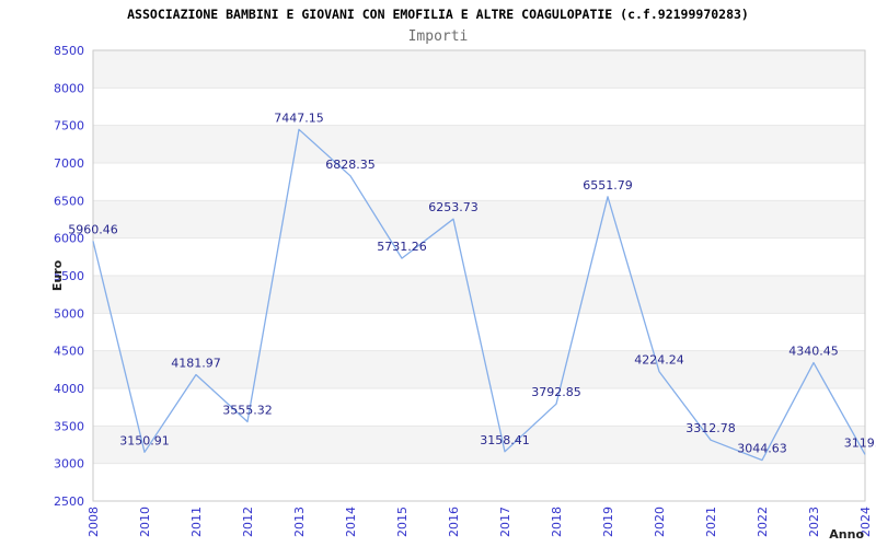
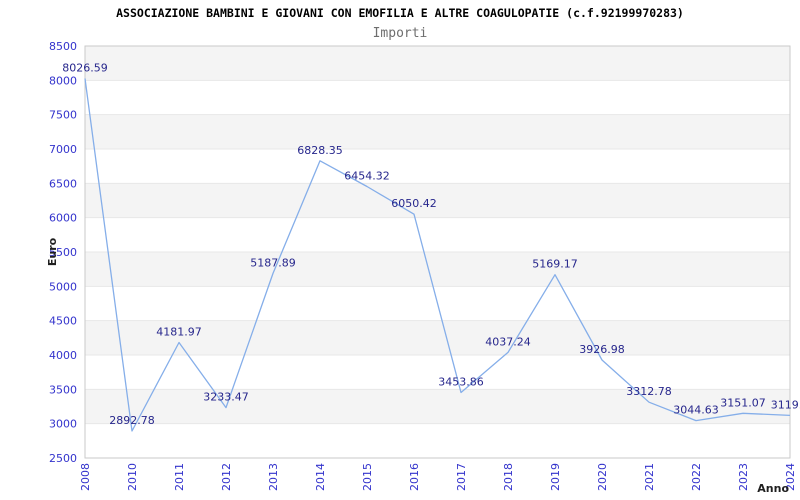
2008: 5960.46 -> 8026.59
2010: 3150.91 -> 2892.78
2012: 3555.32 -> 3233.47
2013: 7447.15 -> 5187.89
2015: 5731.26 -> 6454.32
2016: 6253.73 -> 6050.42
2017: 3158.41 -> 3453.86
2018: 3792.85 -> 4037.24
2019: 6551.79 -> 5169.17
2020: 4224.24 -> 3926.98
2023: 4340.45 -> 3151.07
